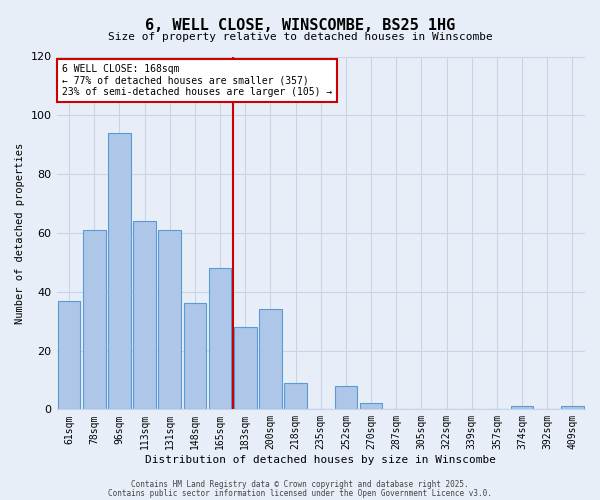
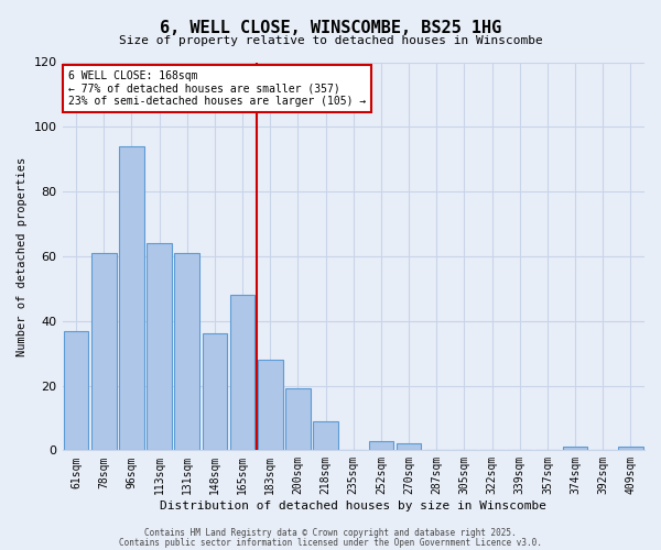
200sqm: 34 -> 19
252sqm: 8 -> 3
